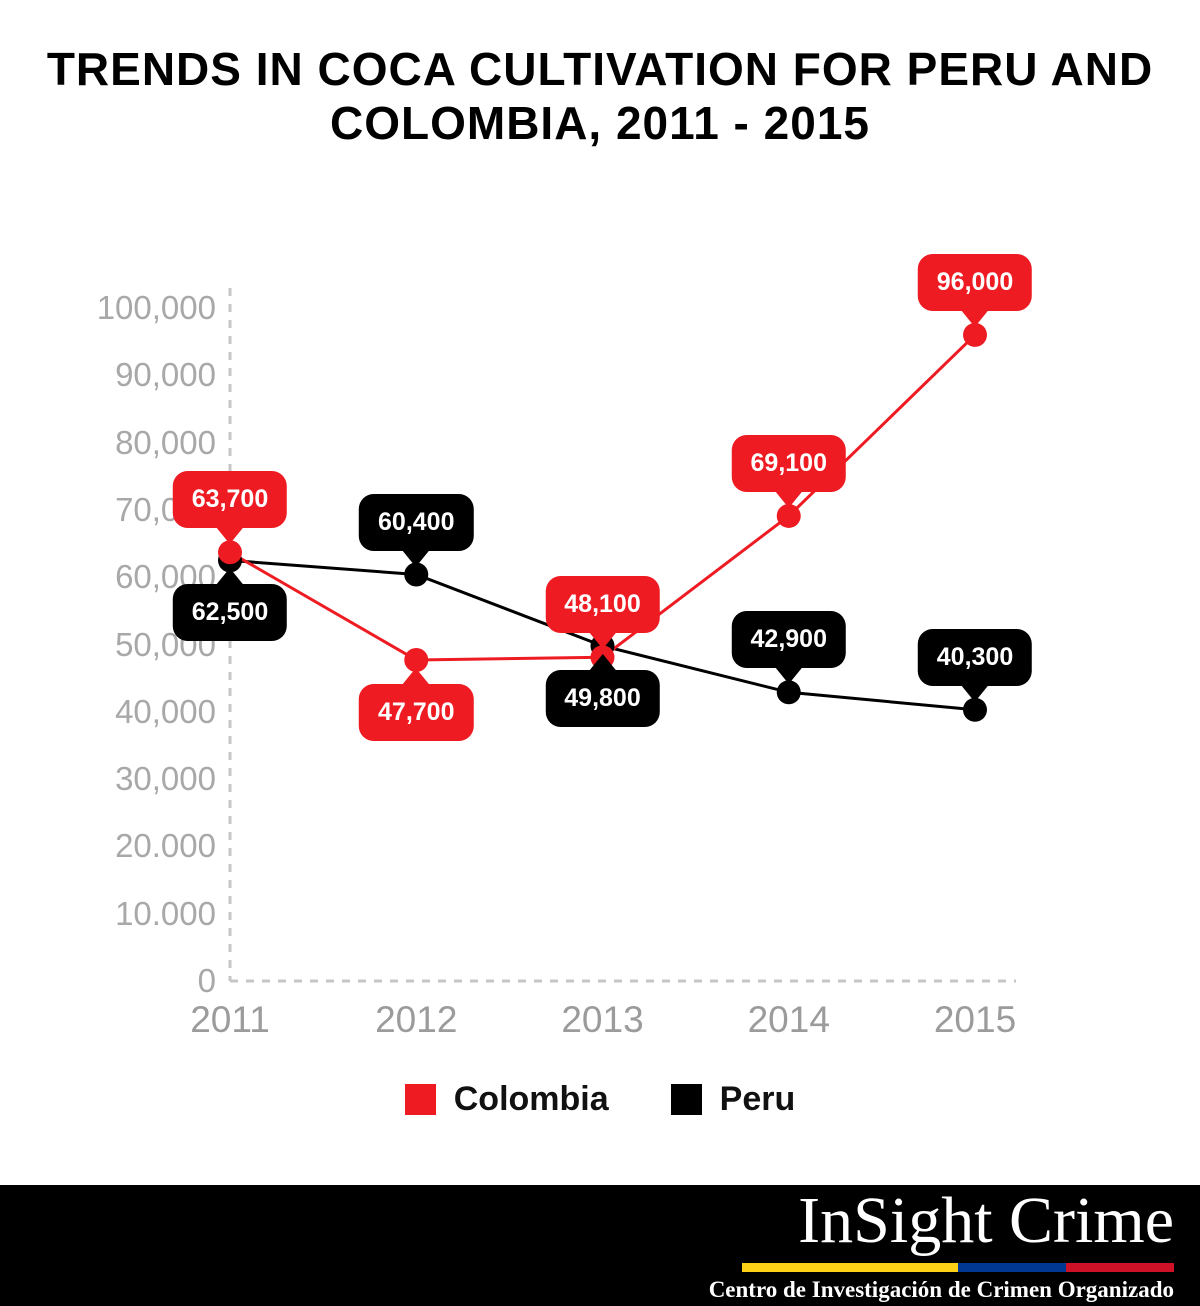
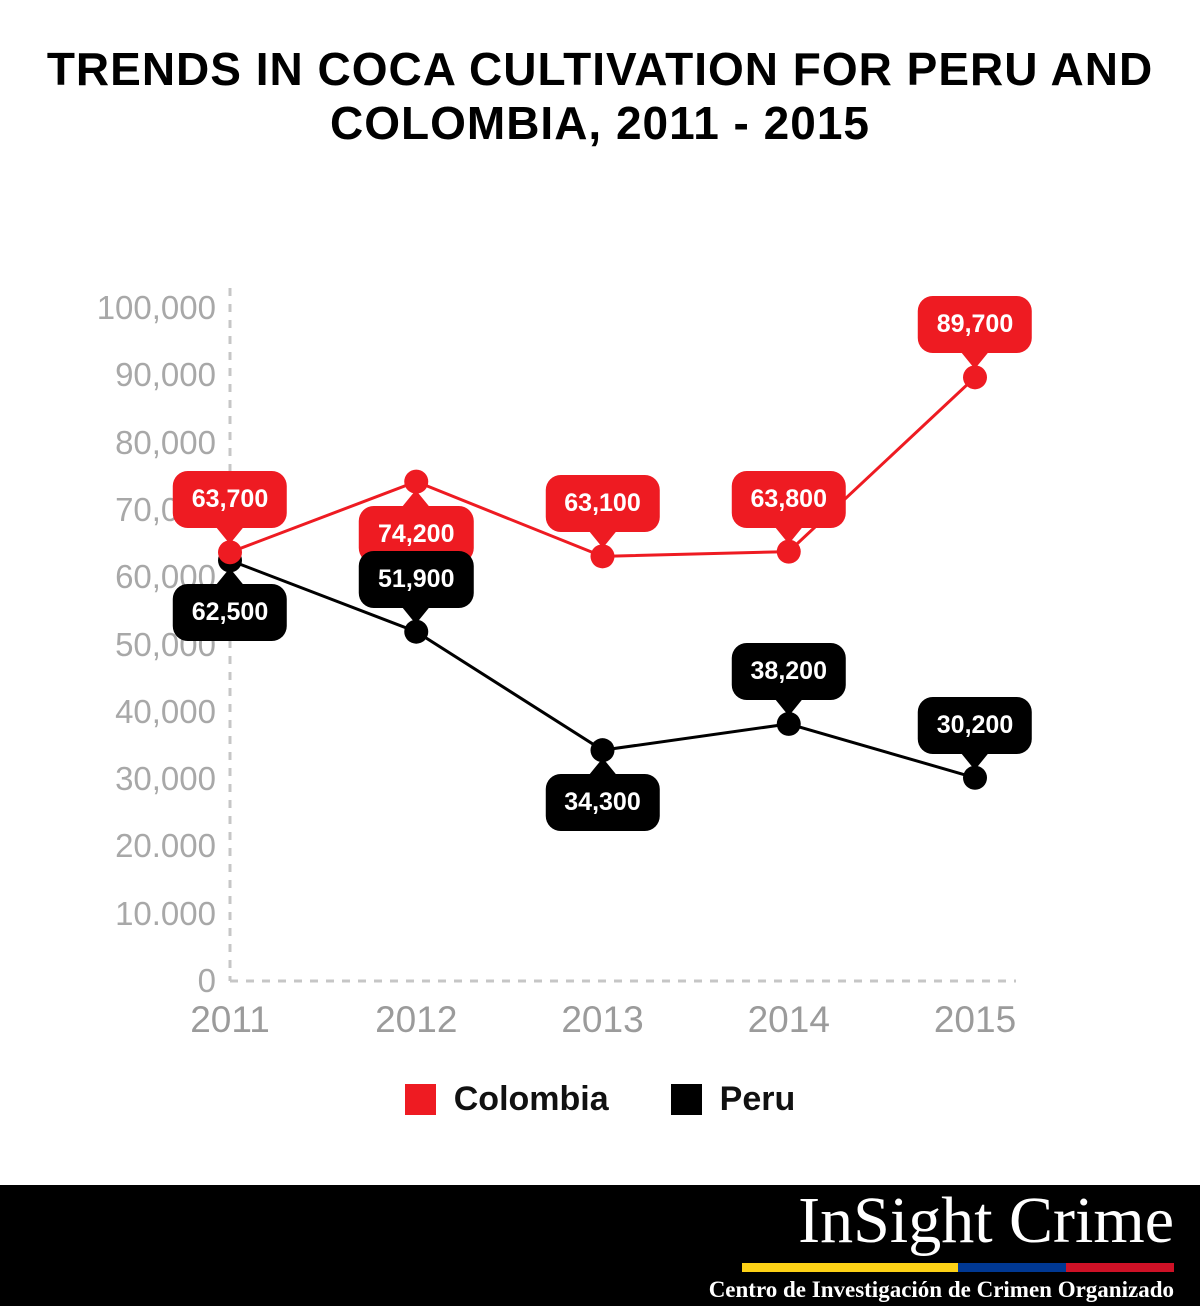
Colombia/2012: 47,700 -> 74,200
Peru/2012: 60,400 -> 51,900
Colombia/2013: 48,100 -> 63,100
Peru/2013: 49,800 -> 34,300
Colombia/2014: 69,100 -> 63,800
Peru/2014: 42,900 -> 38,200
Colombia/2015: 96,000 -> 89,700
Peru/2015: 40,300 -> 30,200
